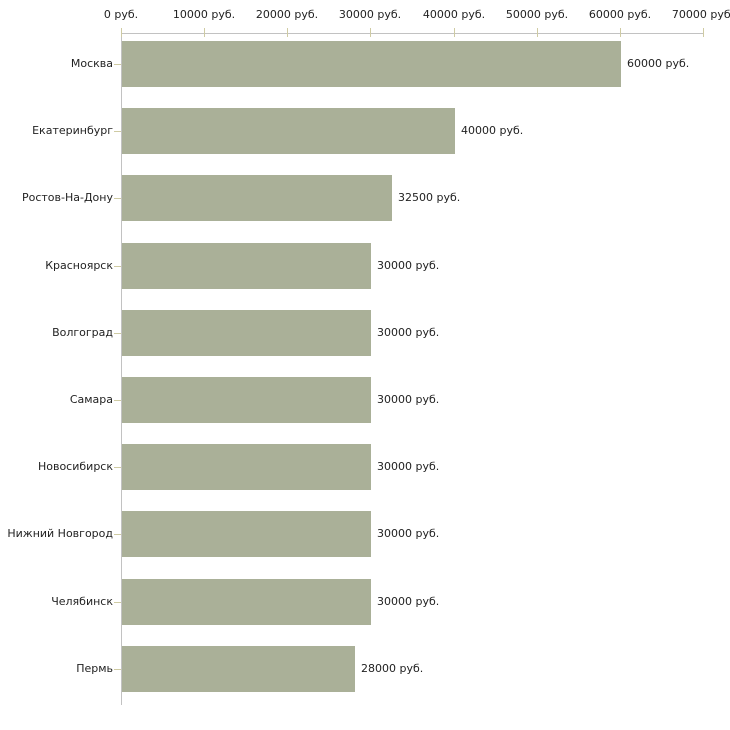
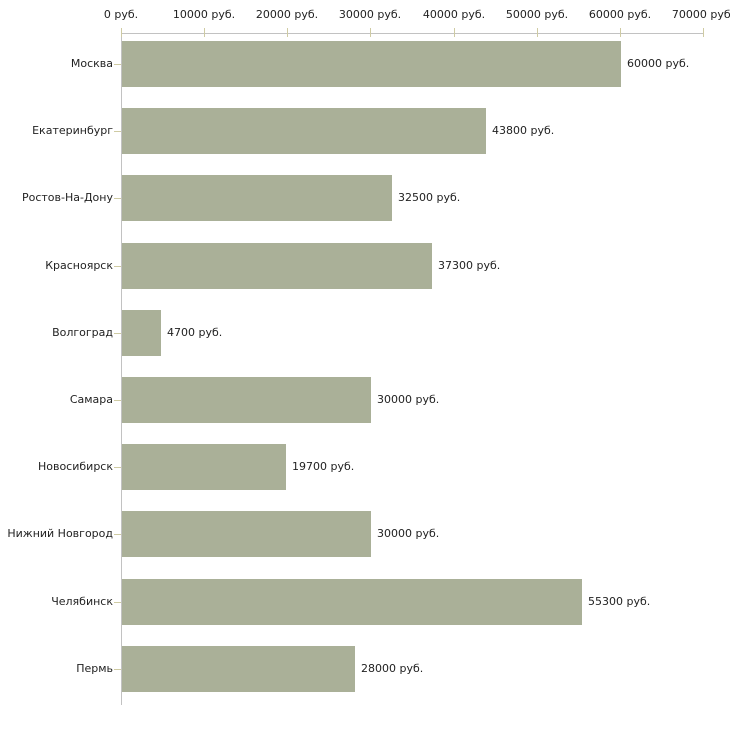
Екатеринбург: 40000 -> 43800
Красноярск: 30000 -> 37300
Волгоград: 30000 -> 4700
Новосибирск: 30000 -> 19700
Челябинск: 30000 -> 55300
